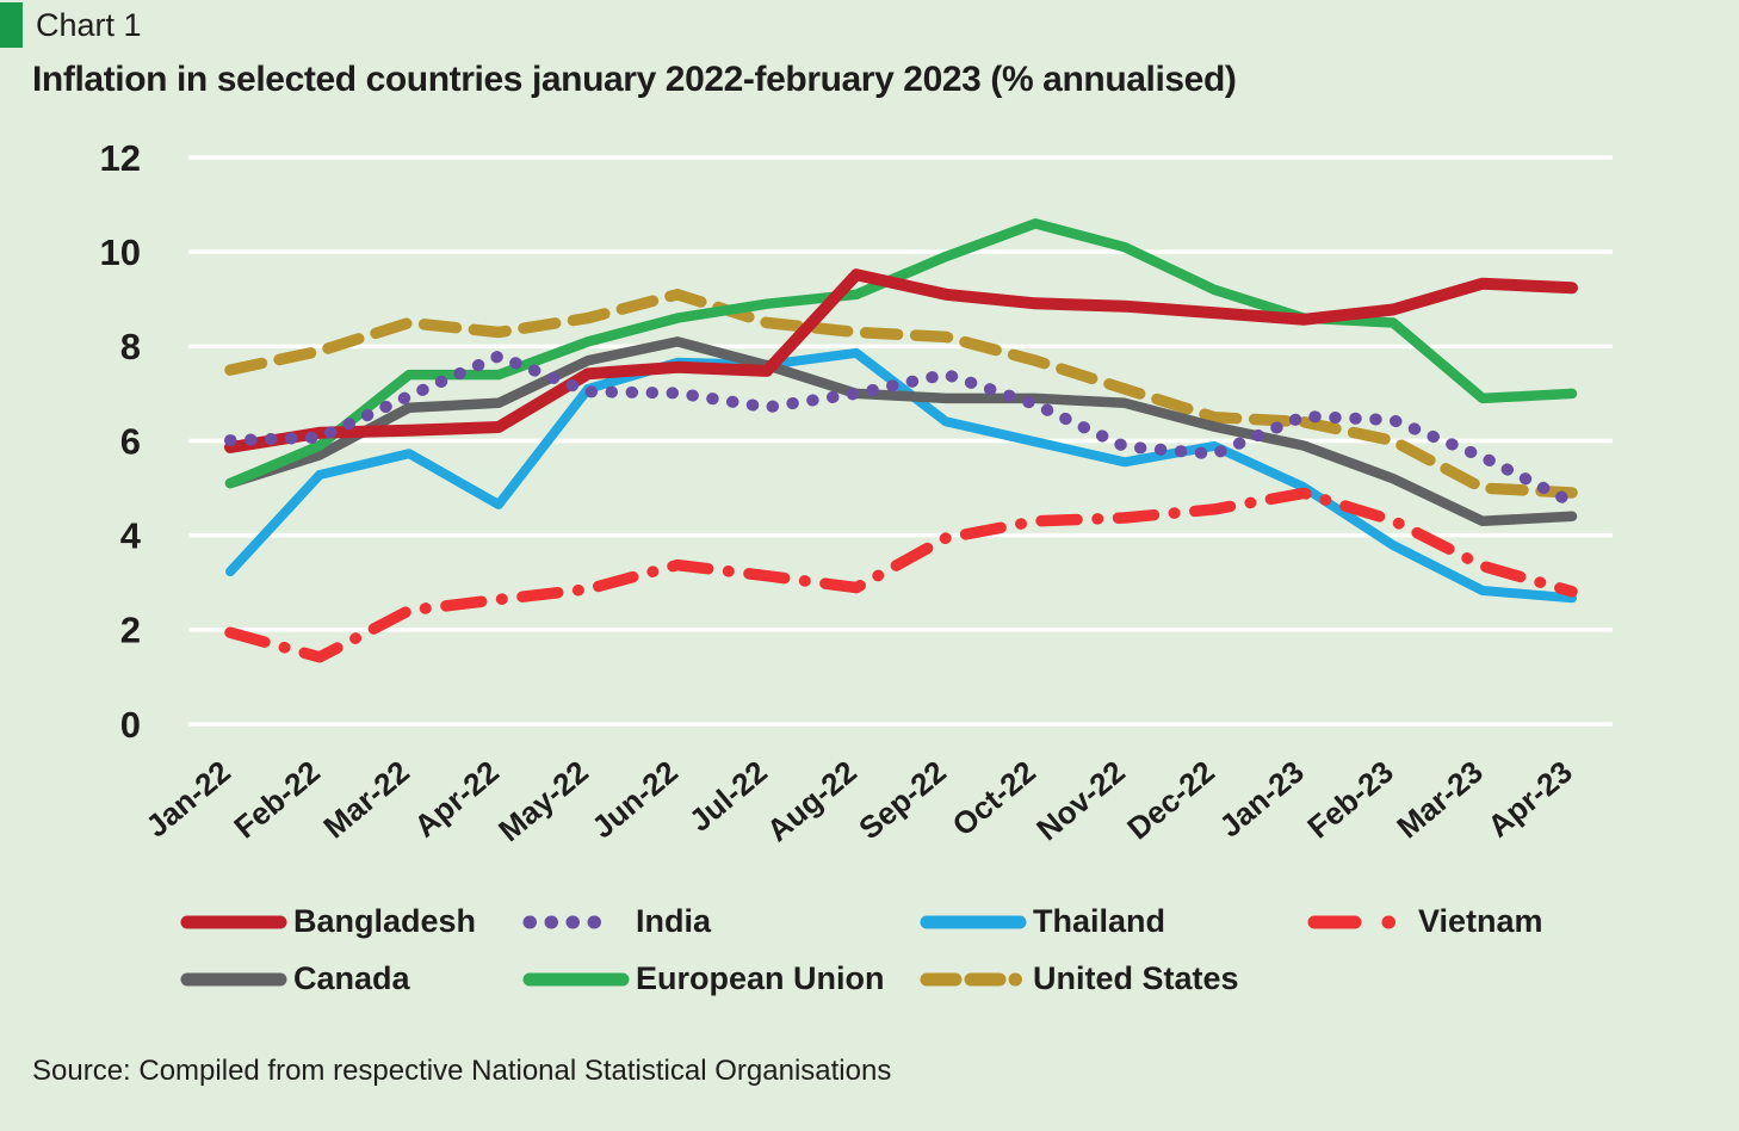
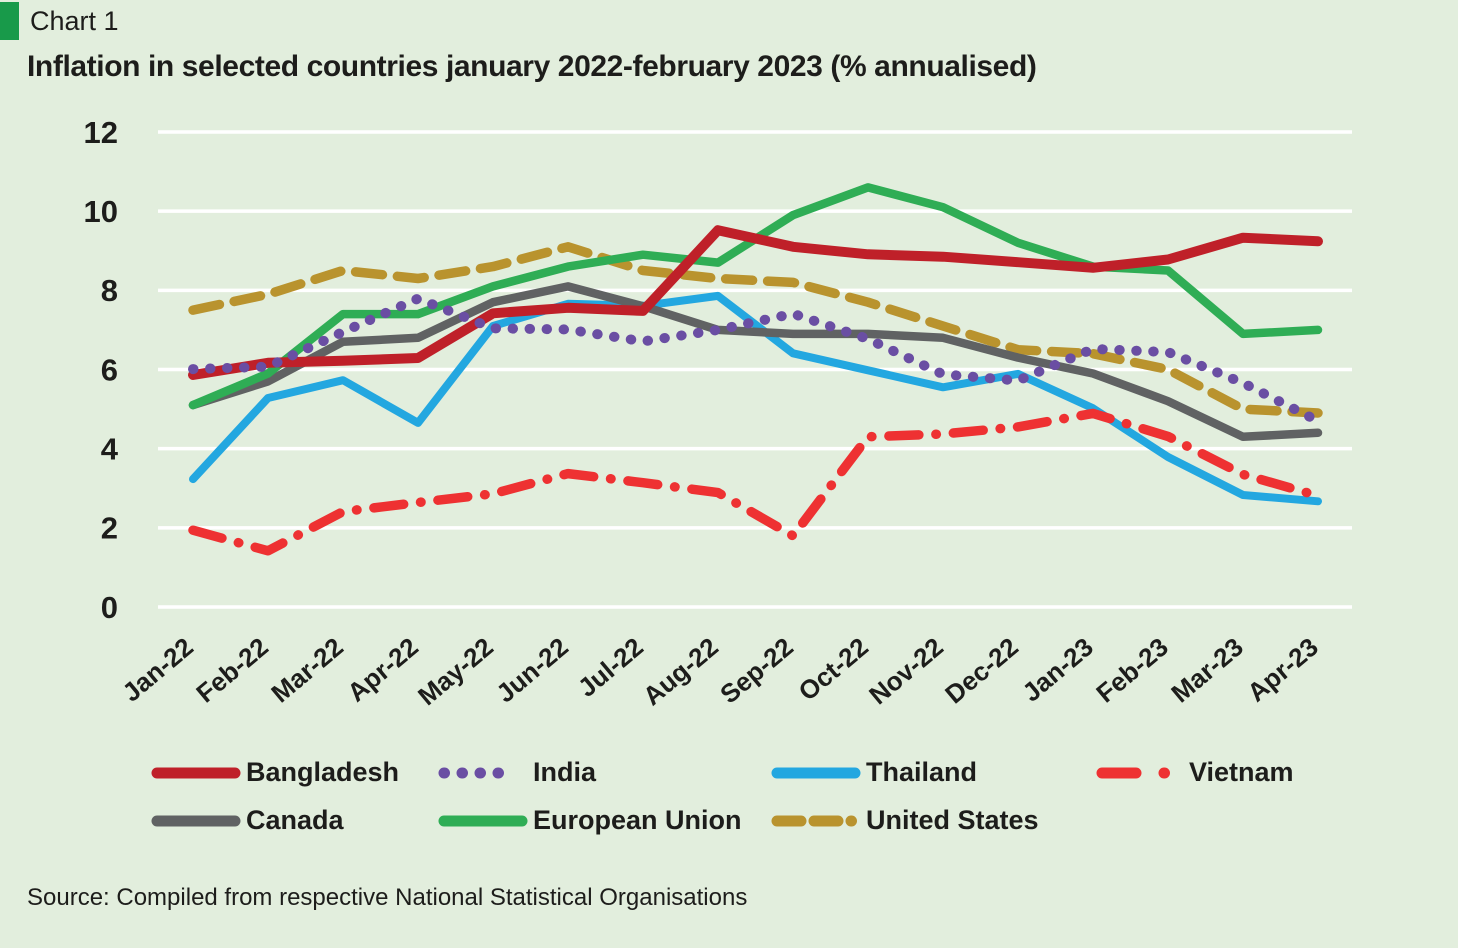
European Union/Aug-22: 9.1 -> 8.7
Vietnam/Sep-22: 3.9 -> 1.8
